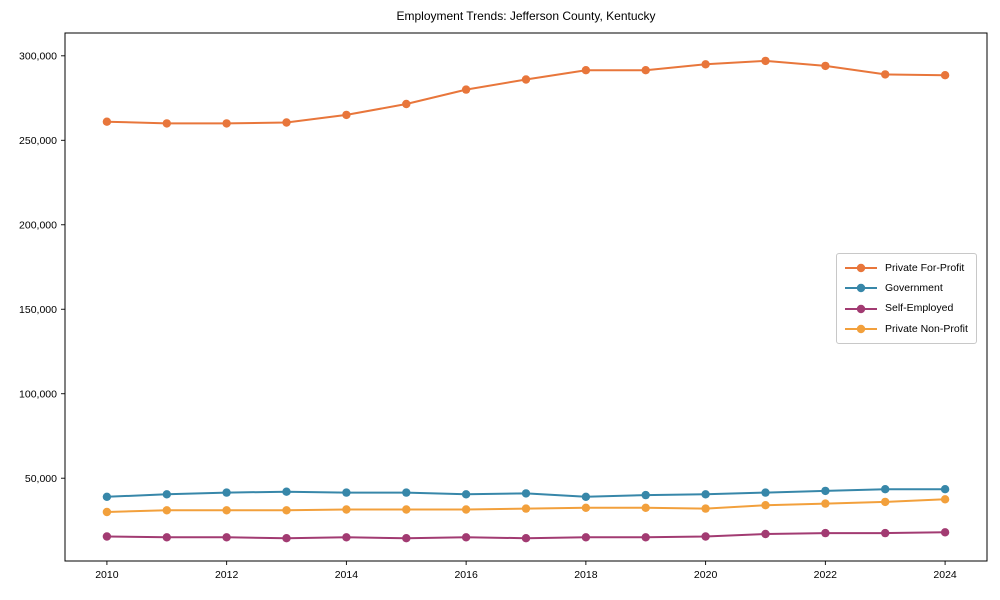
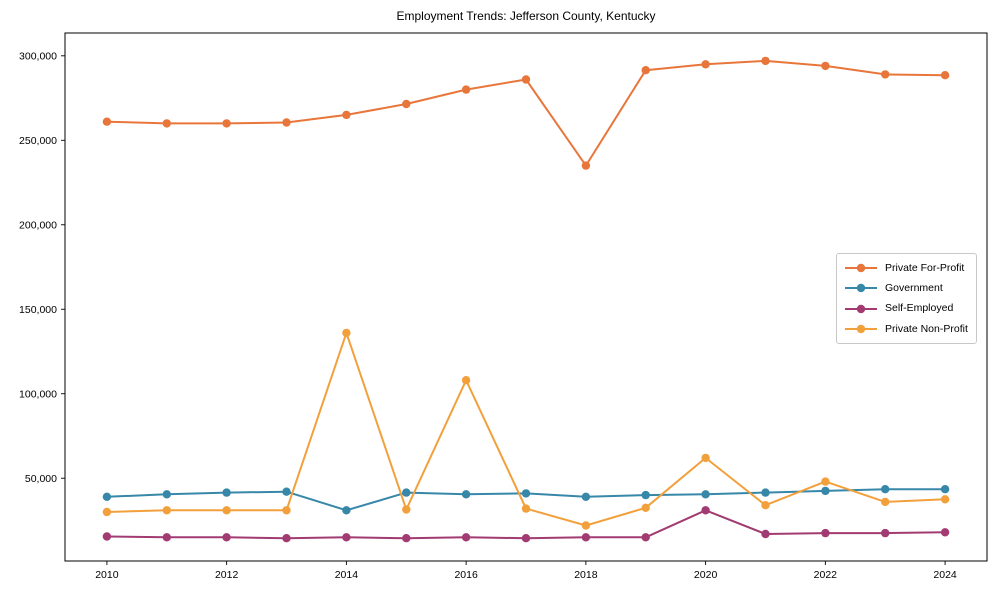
Government/2014: 42000 -> 31000
Private Non-Profit/2014: 32000 -> 136000
Private Non-Profit/2016: 32000 -> 108000
Private For-Profit/2018: 292000 -> 235000
Private Non-Profit/2018: 32000 -> 22000
Self-Employed/2020: 16000 -> 31000
Private Non-Profit/2020: 32000 -> 62000
Private Non-Profit/2022: 35000 -> 48000
